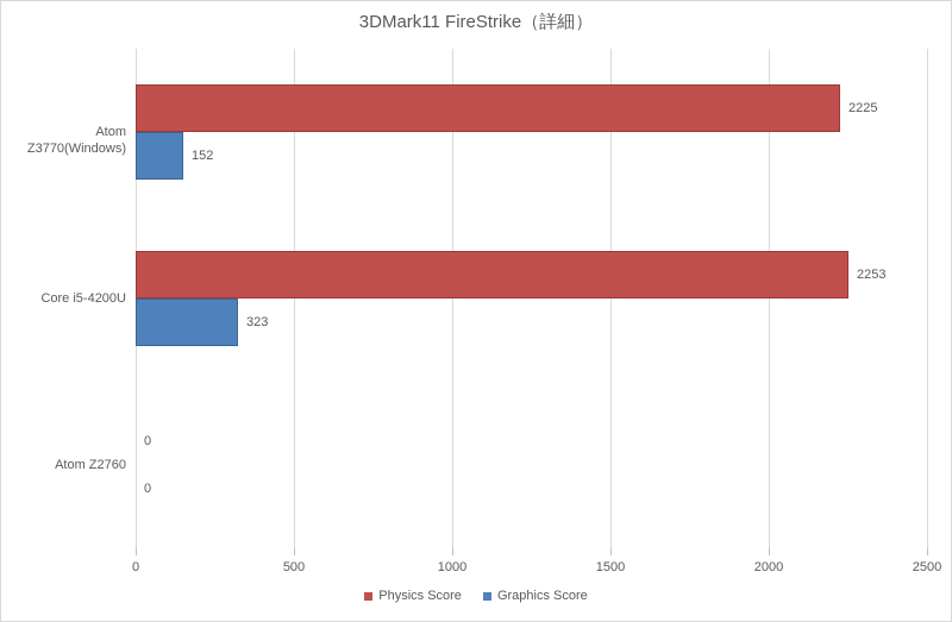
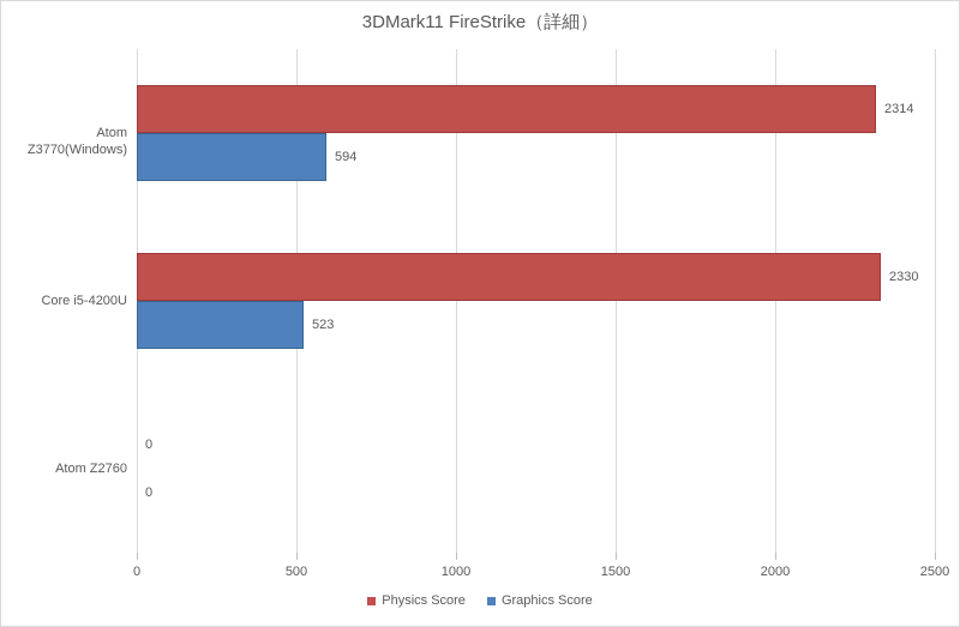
Physics Score/Atom Z3770(Windows): 2225 -> 2314
Graphics Score/Atom Z3770(Windows): 152 -> 594
Physics Score/Core i5-4200U: 2253 -> 2330
Graphics Score/Core i5-4200U: 323 -> 523
